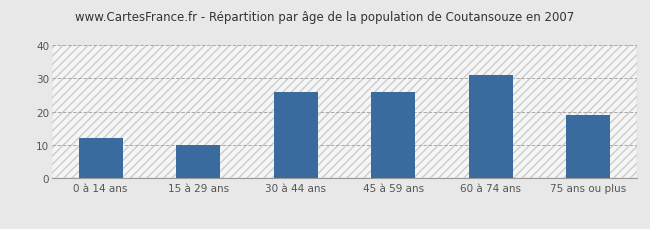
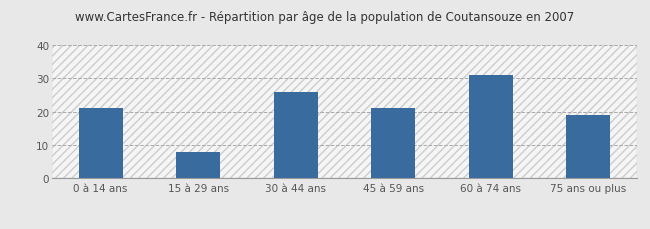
0 à 14 ans: 12 -> 21
15 à 29 ans: 10 -> 8
45 à 59 ans: 26 -> 21
